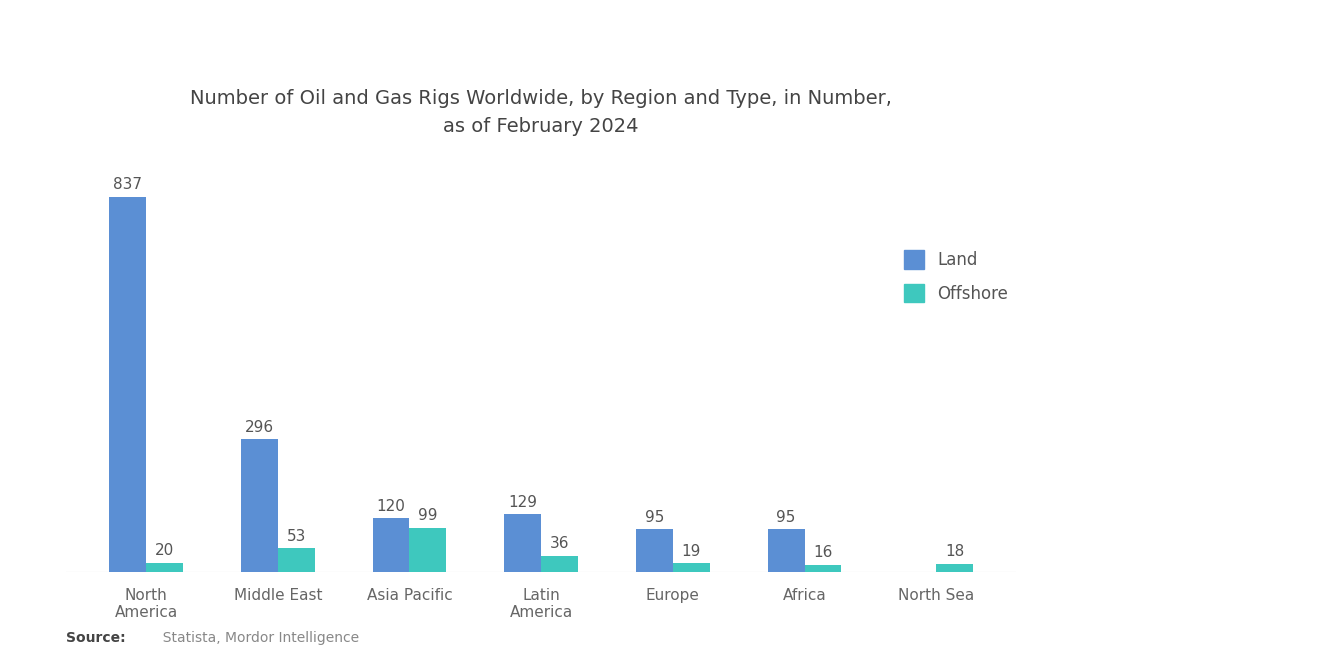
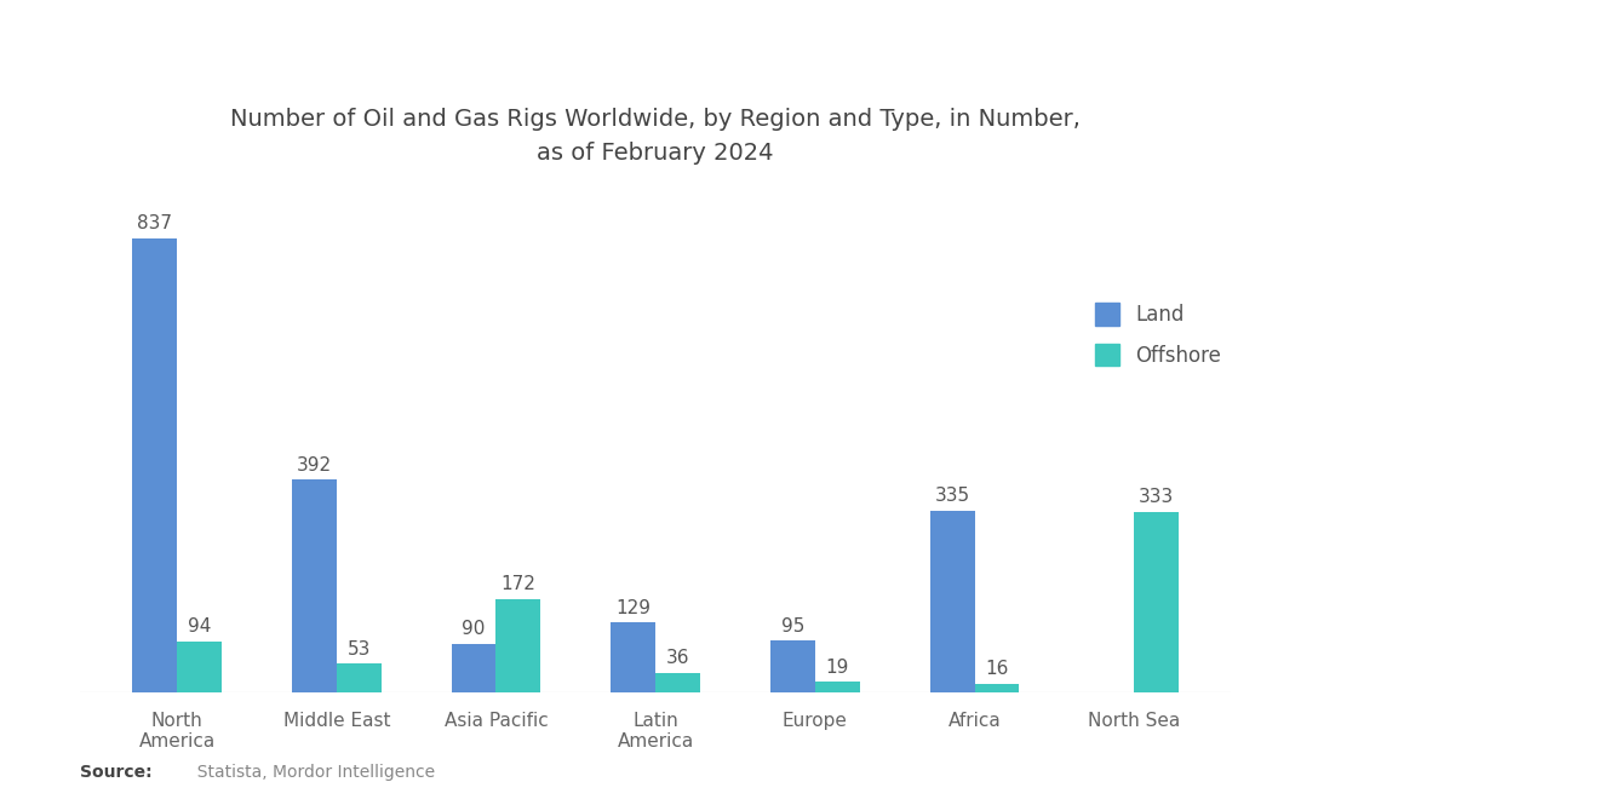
Offshore/North America: 20 -> 94
Land/Middle East: 296 -> 392
Land/Asia Pacific: 120 -> 90
Offshore/Asia Pacific: 99 -> 172
Land/Africa: 95 -> 335
Offshore/North Sea: 18 -> 333
